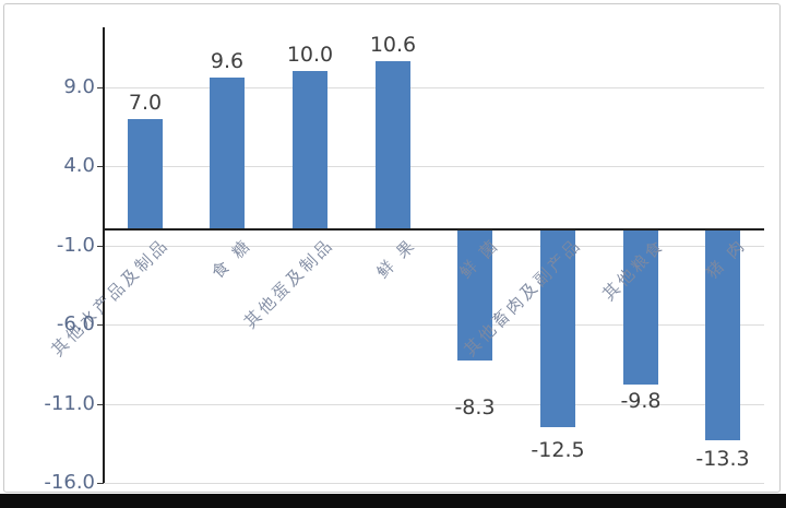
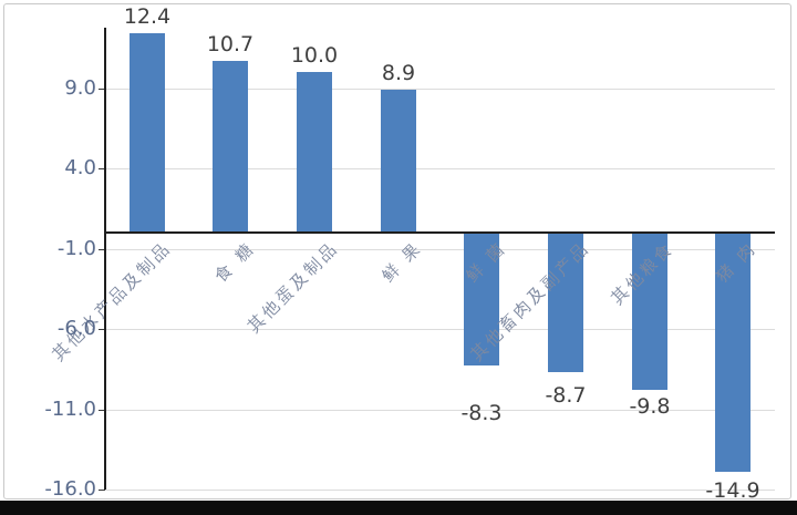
其他水产品及制品: 7.0 -> 12.4
食 糖: 9.6 -> 10.7
鲜 果: 10.6 -> 8.9
其他畜肉及副产品: -12.5 -> -8.7
猪 肉: -13.3 -> -14.9
